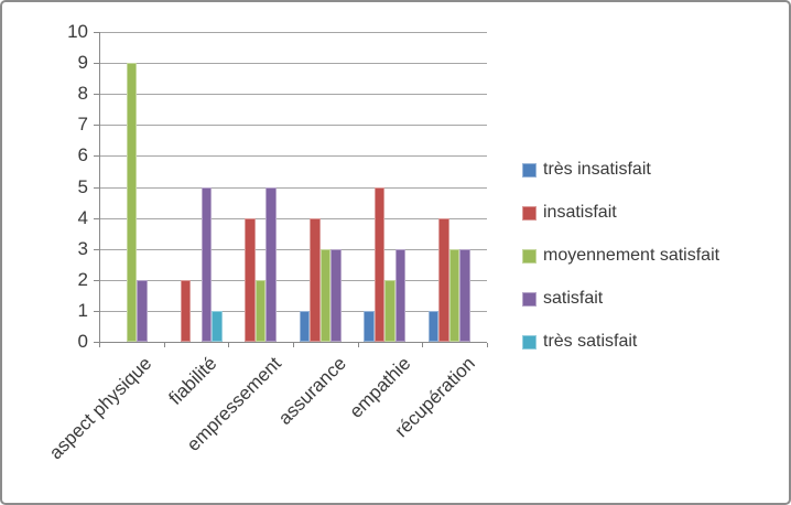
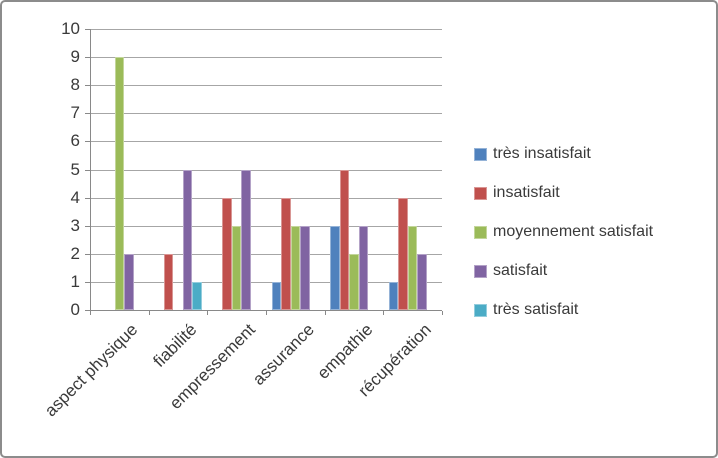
moyennement satisfait/empressement: 2 -> 3
très insatisfait/empathie: 1 -> 3
satisfait/récupération: 3 -> 2
